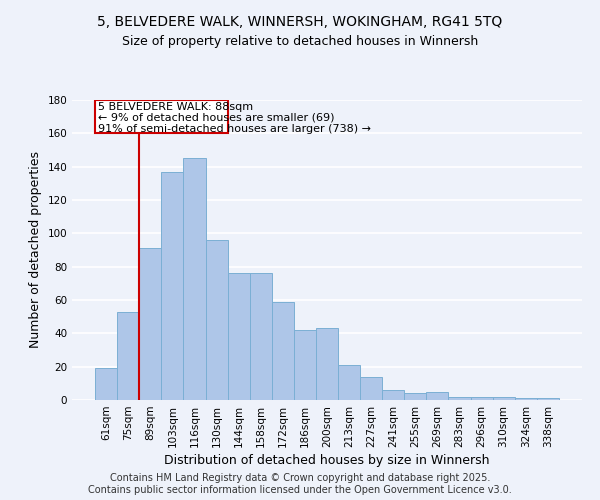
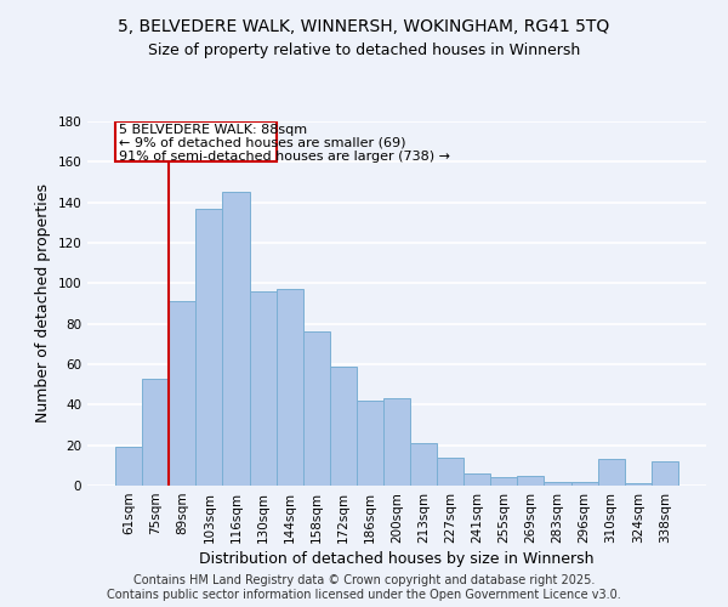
144sqm: 76 -> 97
310sqm: 2 -> 13
338sqm: 1 -> 12
